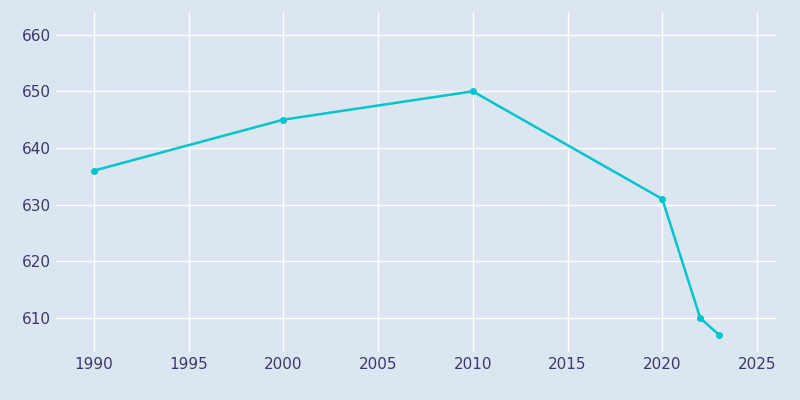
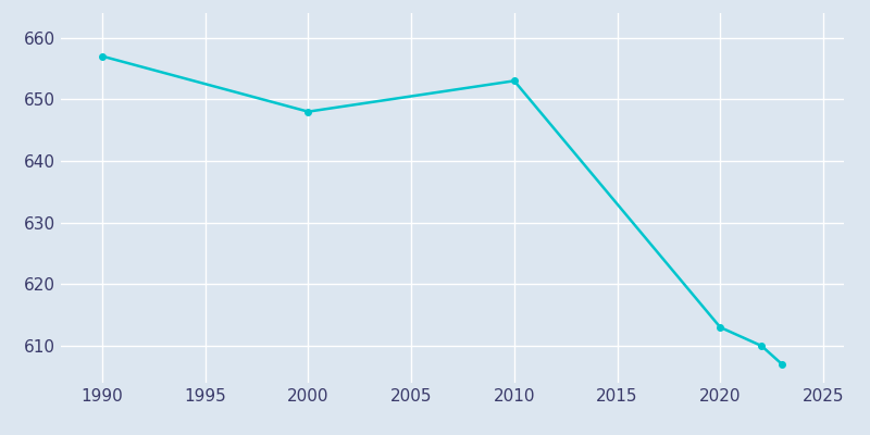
1990: 636 -> 657
2000: 645 -> 648
2010: 650 -> 653
2020: 631 -> 613
